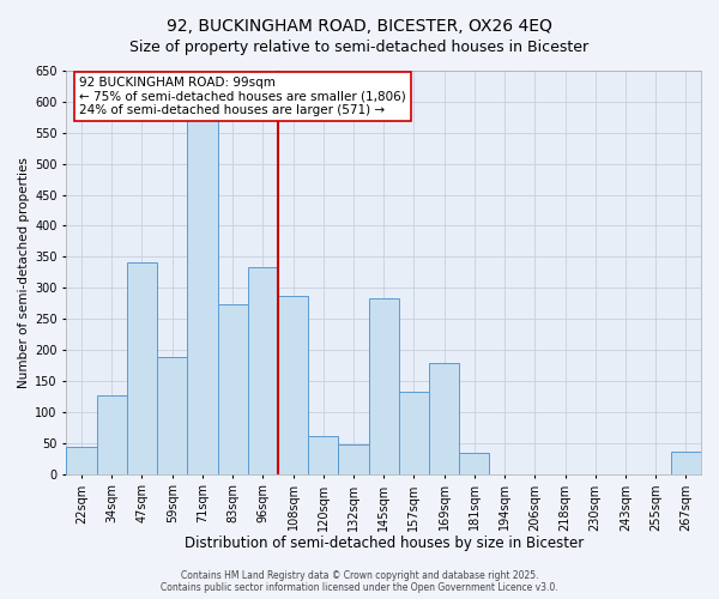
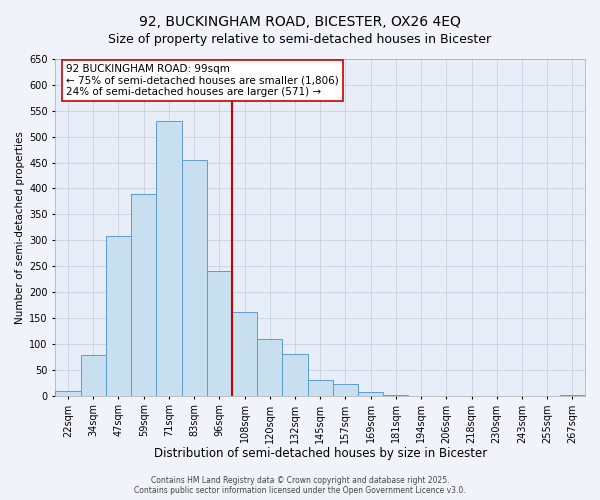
22sqm: 44 -> 10
34sqm: 126 -> 78
47sqm: 342 -> 308
59sqm: 188 -> 390
71sqm: 574 -> 530
83sqm: 274 -> 455
96sqm: 334 -> 240
108sqm: 288 -> 162
120sqm: 62 -> 110
132sqm: 48 -> 80
145sqm: 284 -> 30
157sqm: 132 -> 22
169sqm: 178 -> 8
181sqm: 34 -> 1
267sqm: 36 -> 2
